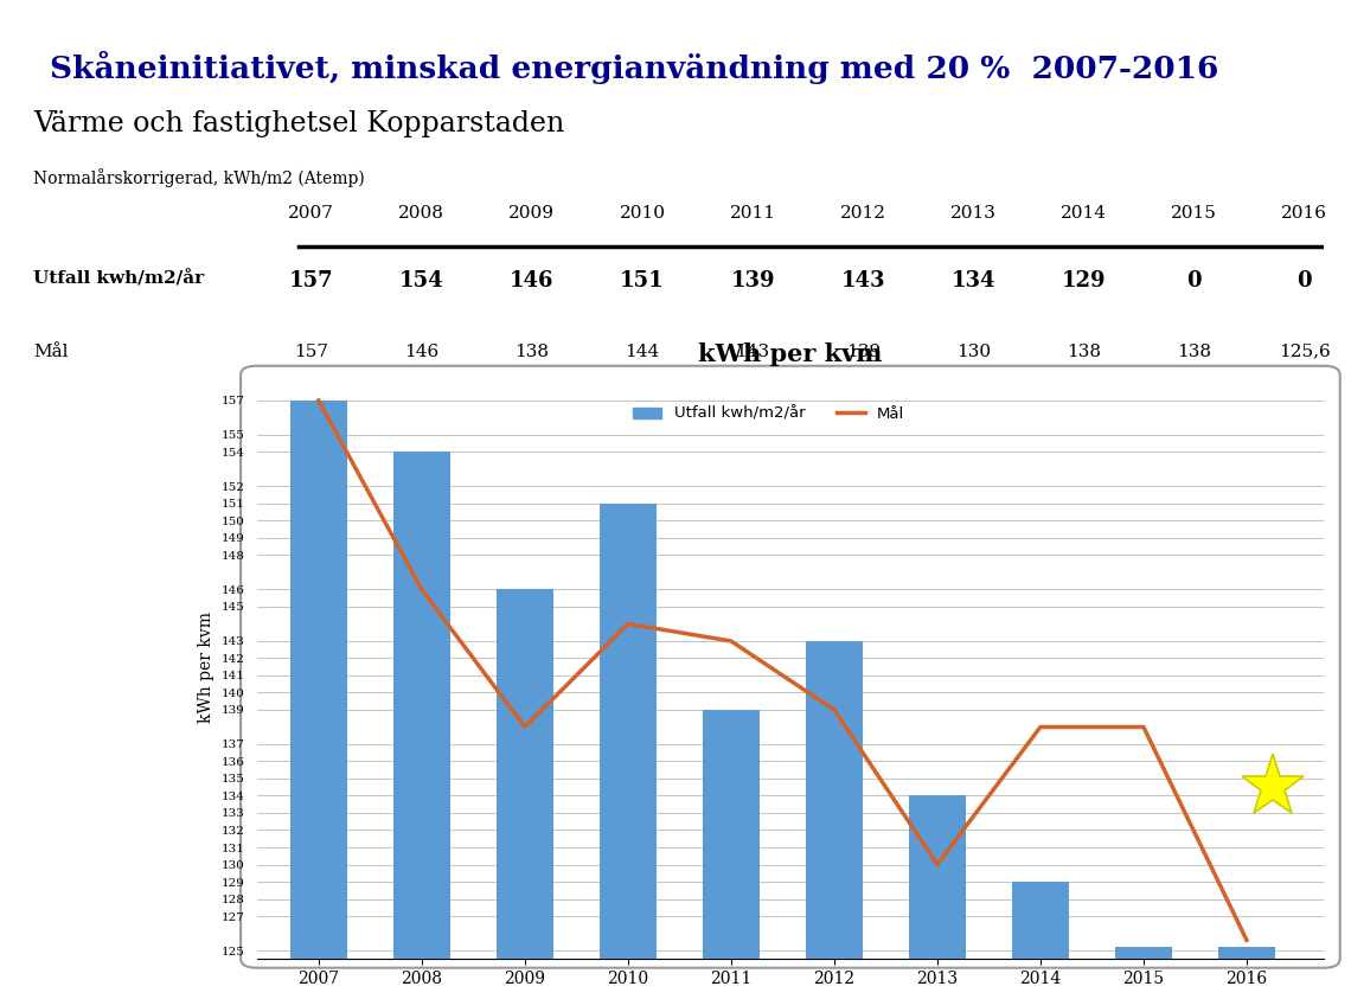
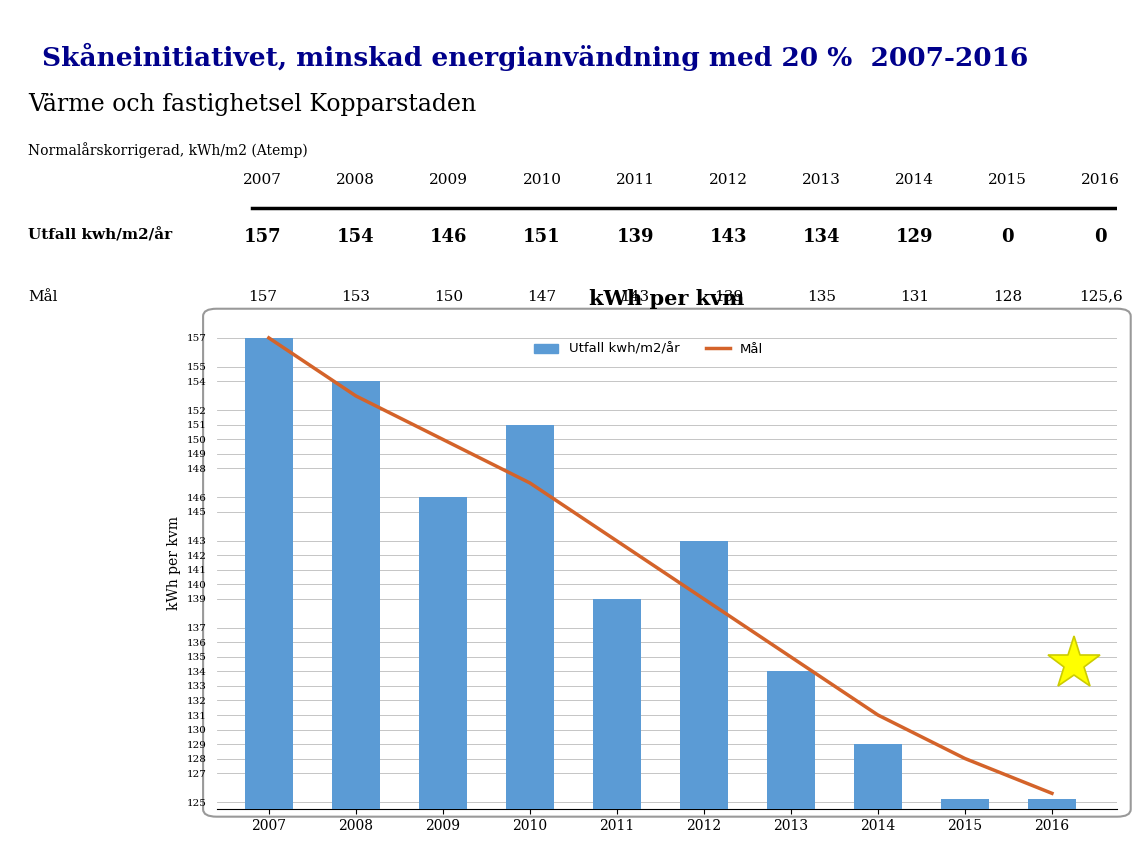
Mål/2008: 146 -> 153
Mål/2009: 138 -> 150
Mål/2010: 144 -> 147
Mål/2013: 130 -> 135
Mål/2014: 138 -> 131
Mål/2015: 138 -> 128
